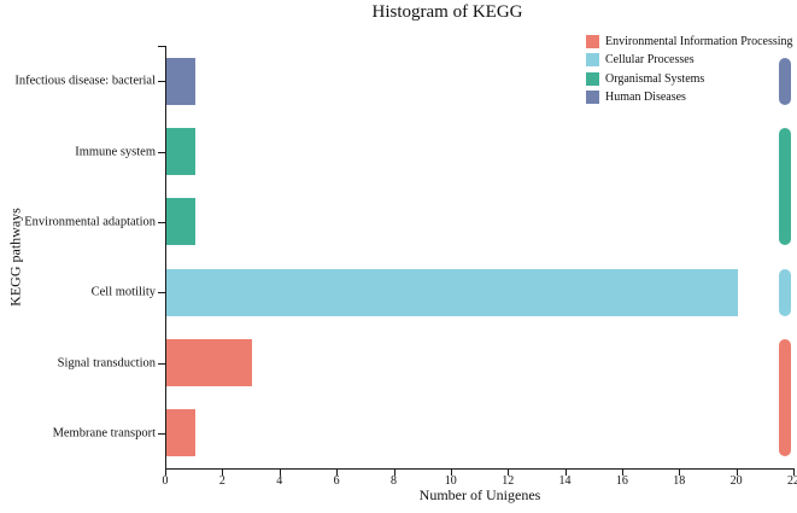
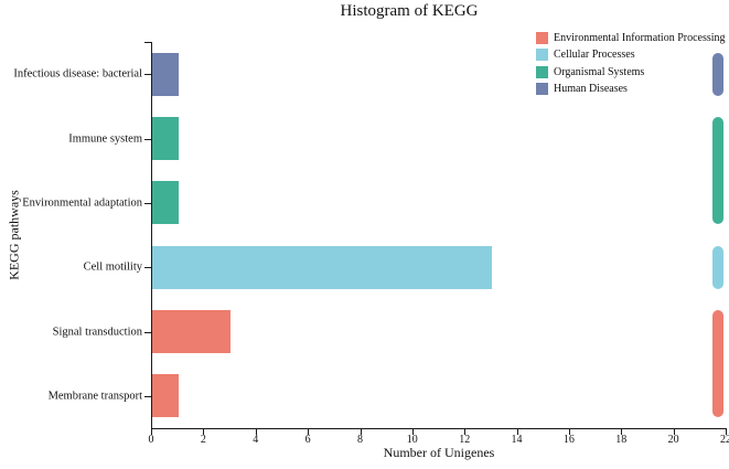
Cell motility: 20 -> 13
